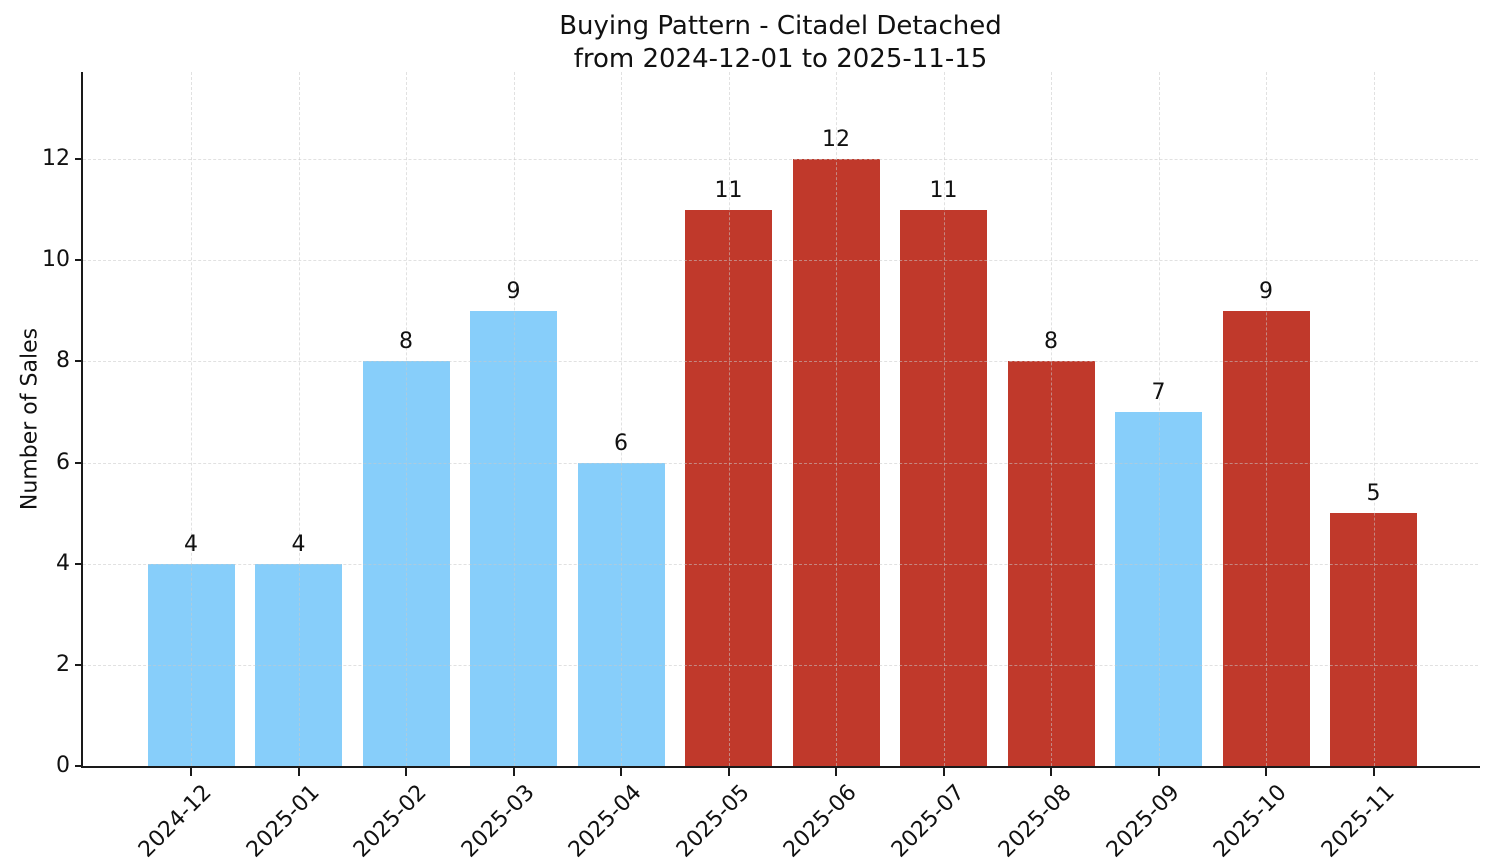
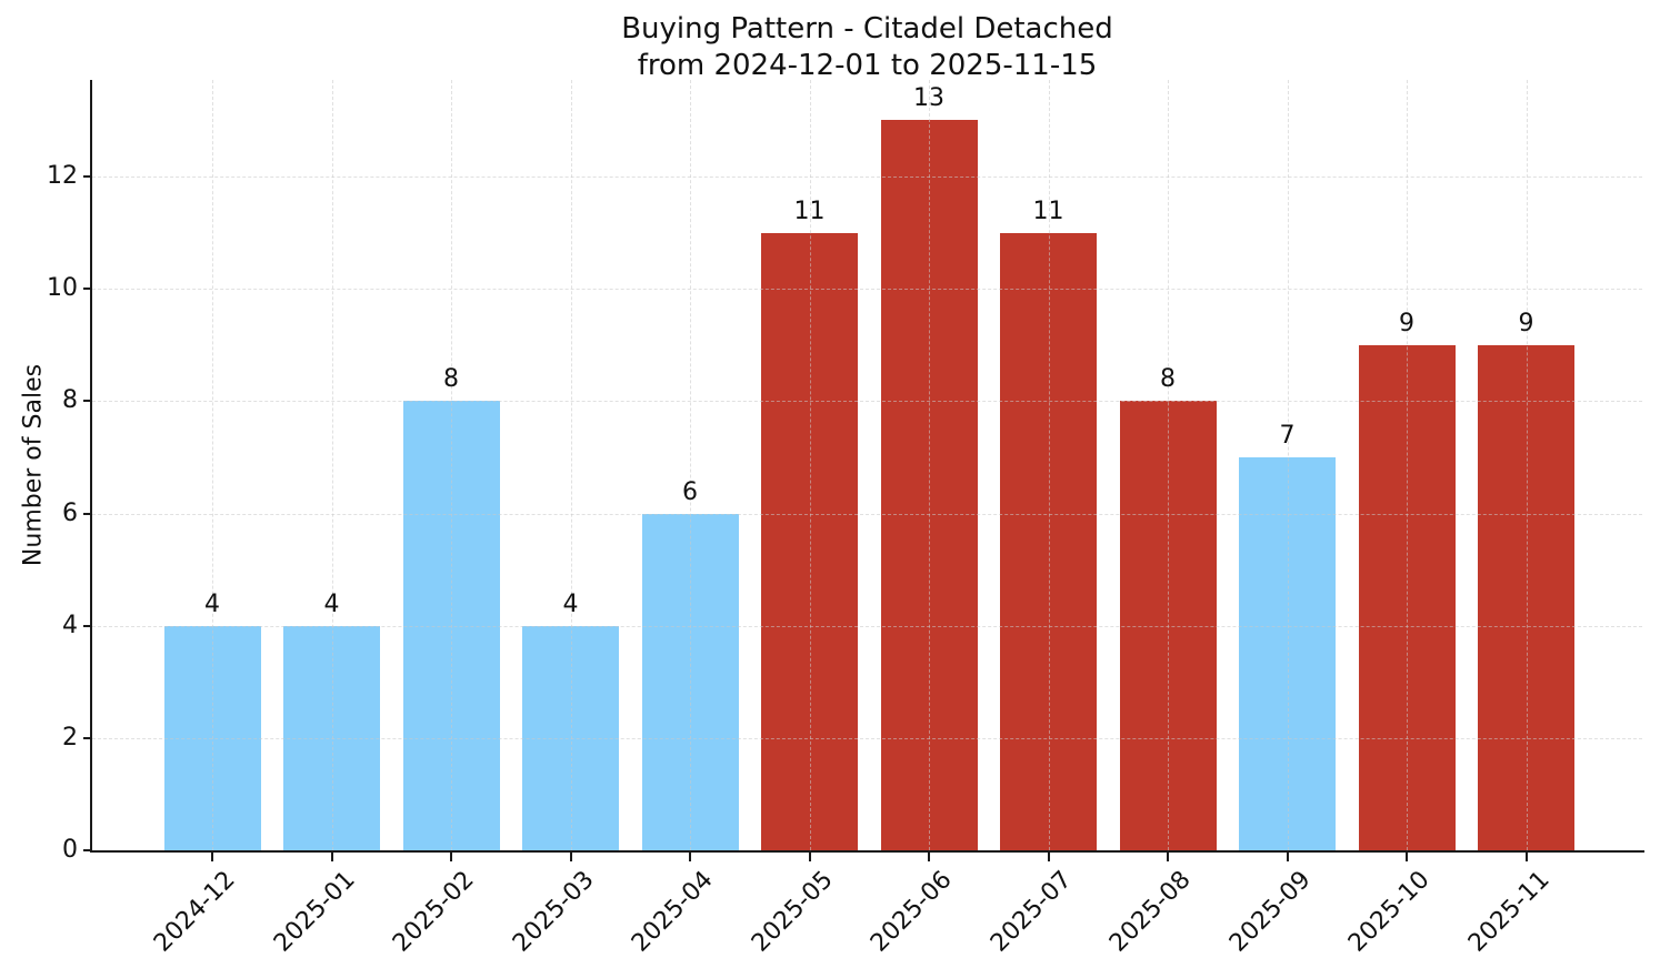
2025-03: 9 -> 4
2025-06: 12 -> 13
2025-11: 5 -> 9
